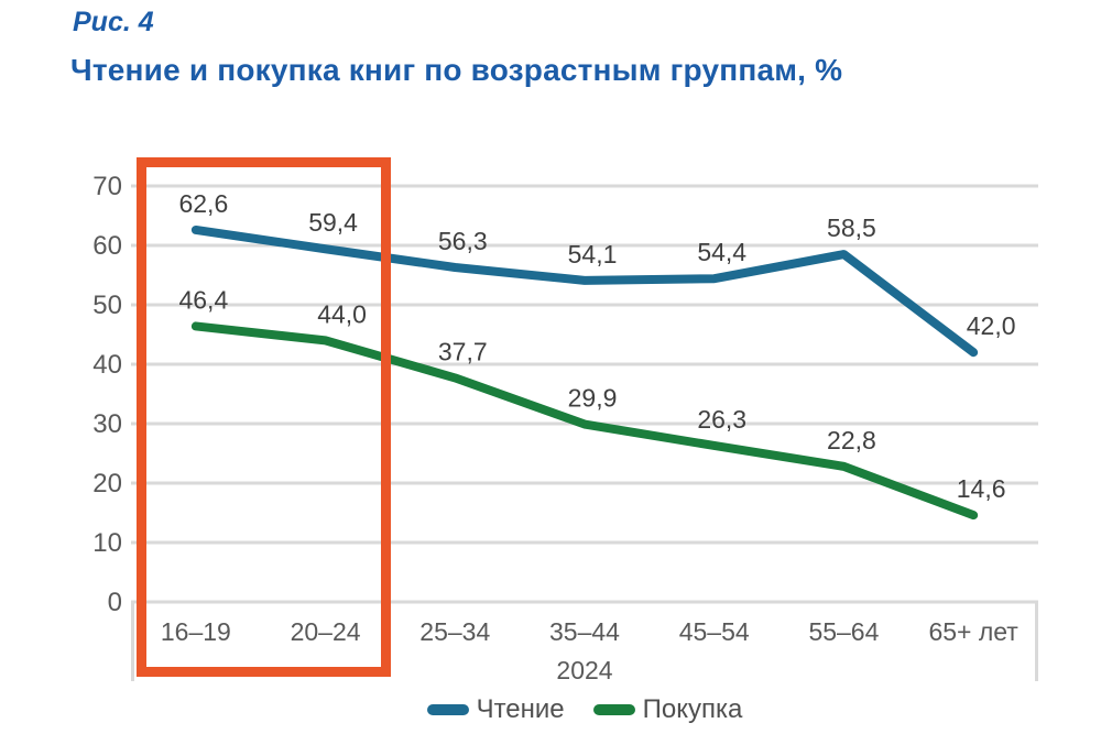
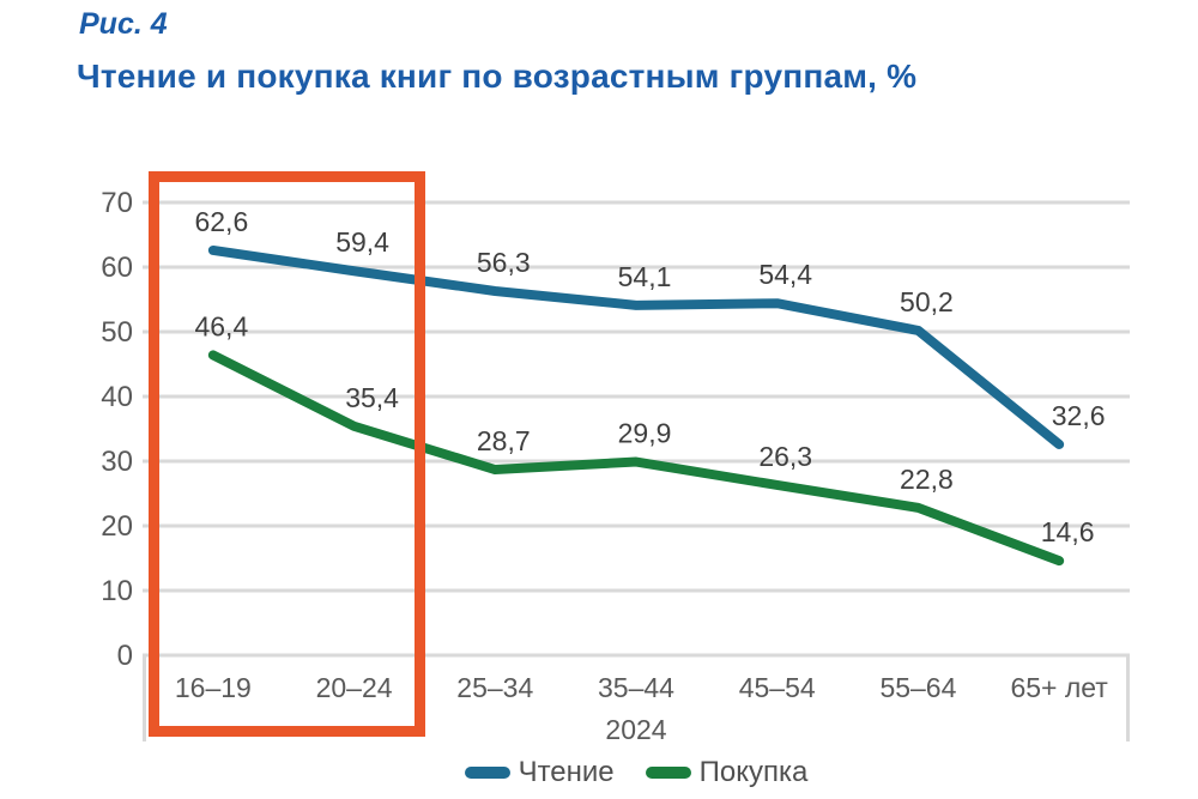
Покупка/20–24: 44,0 -> 35,4
Покупка/25–34: 37,7 -> 28,7
Чтение/55–64: 58,5 -> 50,2
Чтение/65+ лет: 42,0 -> 32,6
